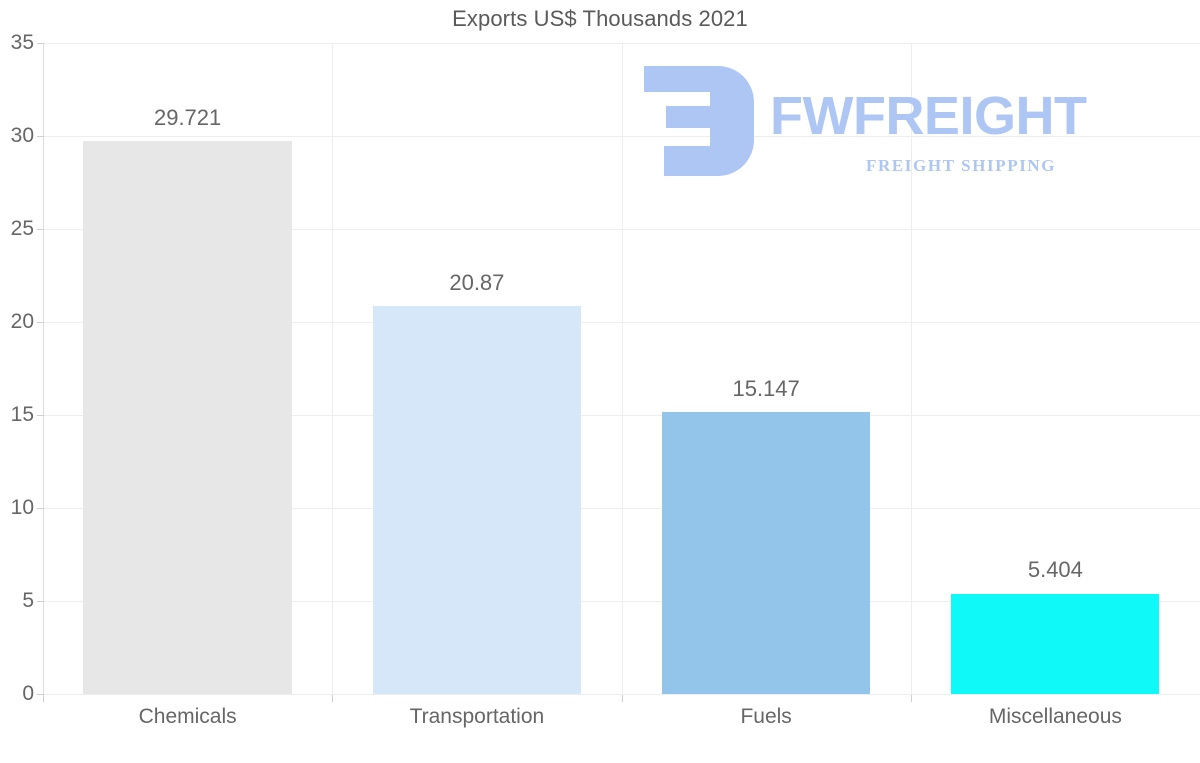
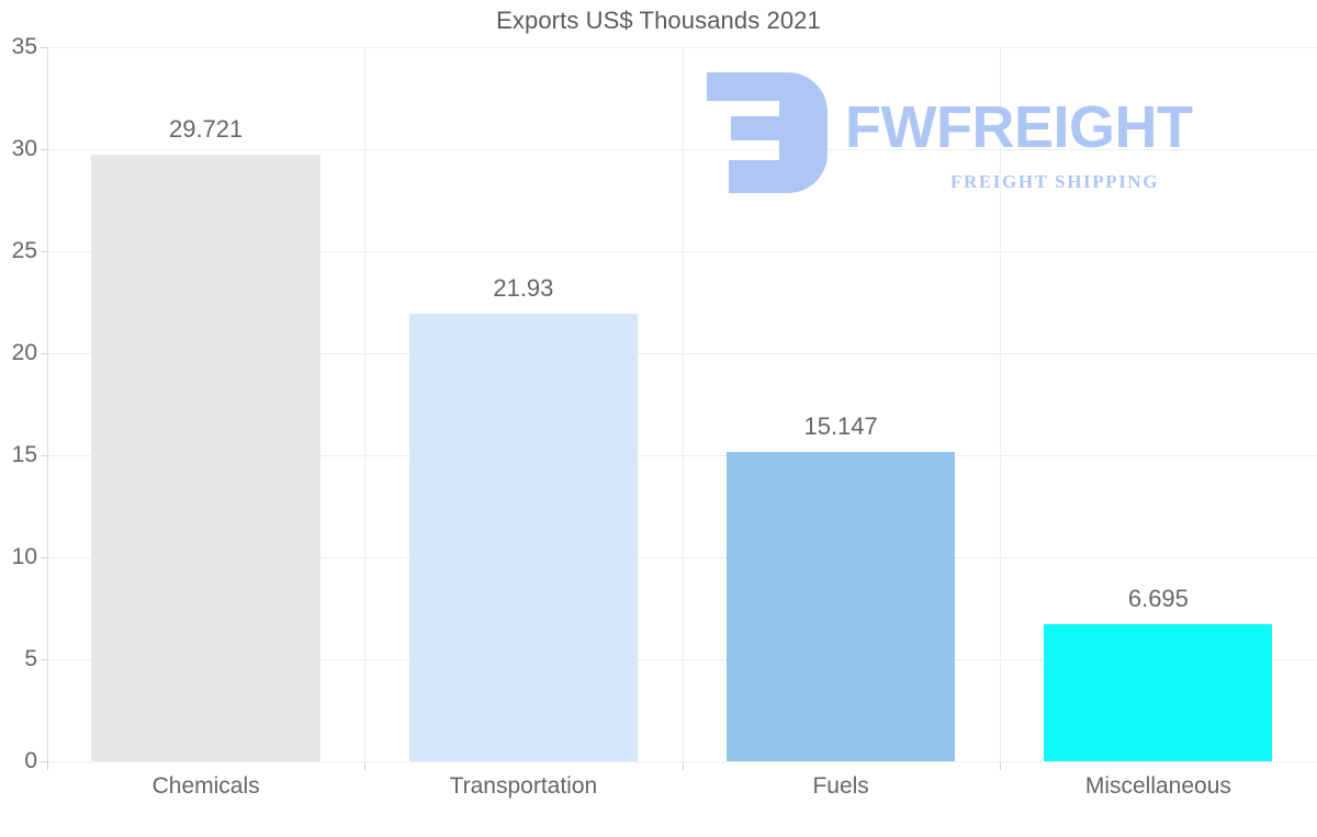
Transportation: 20.87 -> 21.93
Miscellaneous: 5.404 -> 6.695
